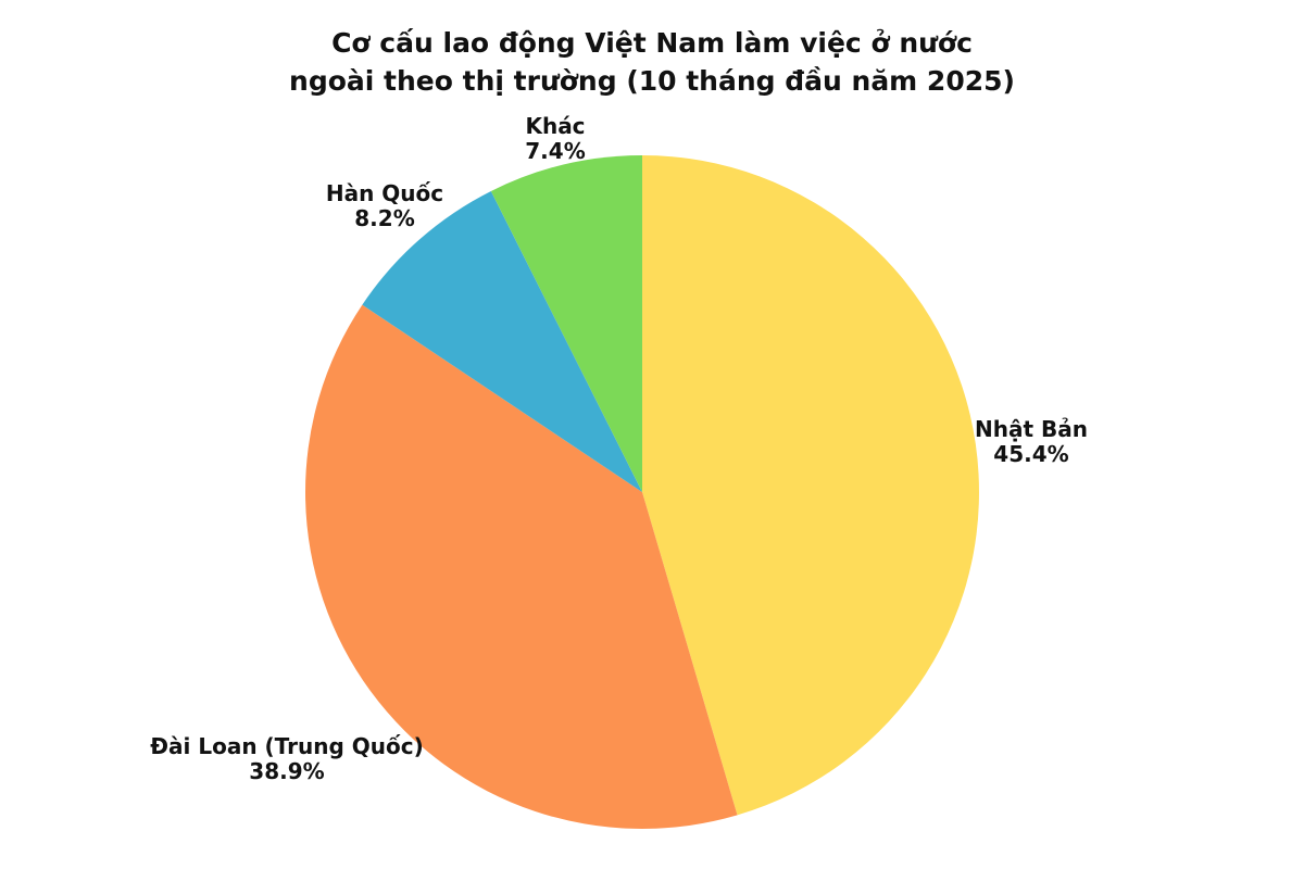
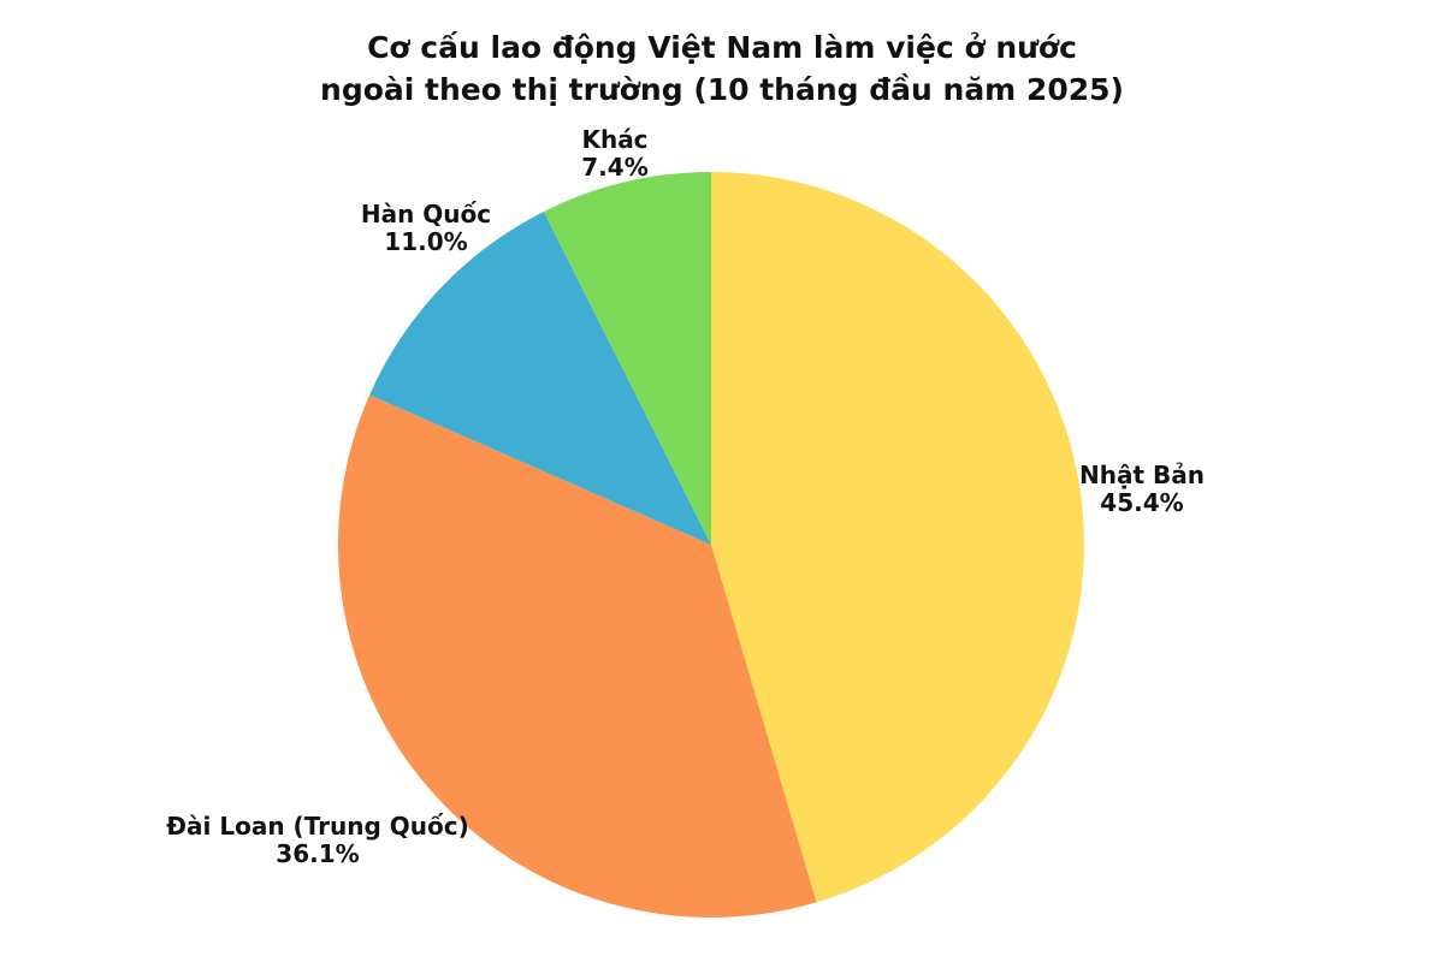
Đài Loan (Trung Quốc): 38.9% -> 36.1%
Hàn Quốc: 8.2% -> 11.0%
